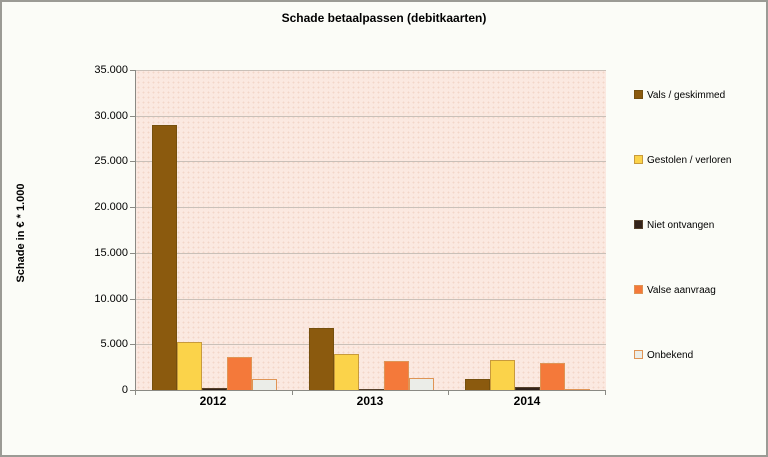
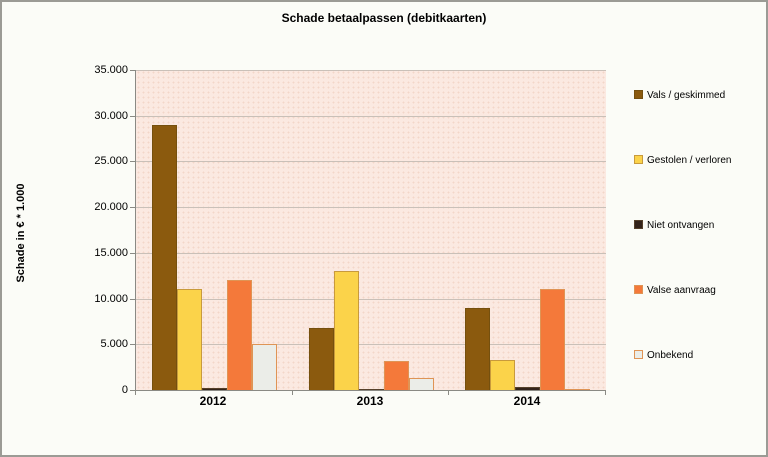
Gestolen / verloren/2012: 5000 -> 11000
Valse aanvraag/2012: 4000 -> 12000
Onbekend/2012: 1000 -> 5000
Gestolen / verloren/2013: 4000 -> 13000
Vals / geskimmed/2014: 1000 -> 9000
Valse aanvraag/2014: 3000 -> 11000
